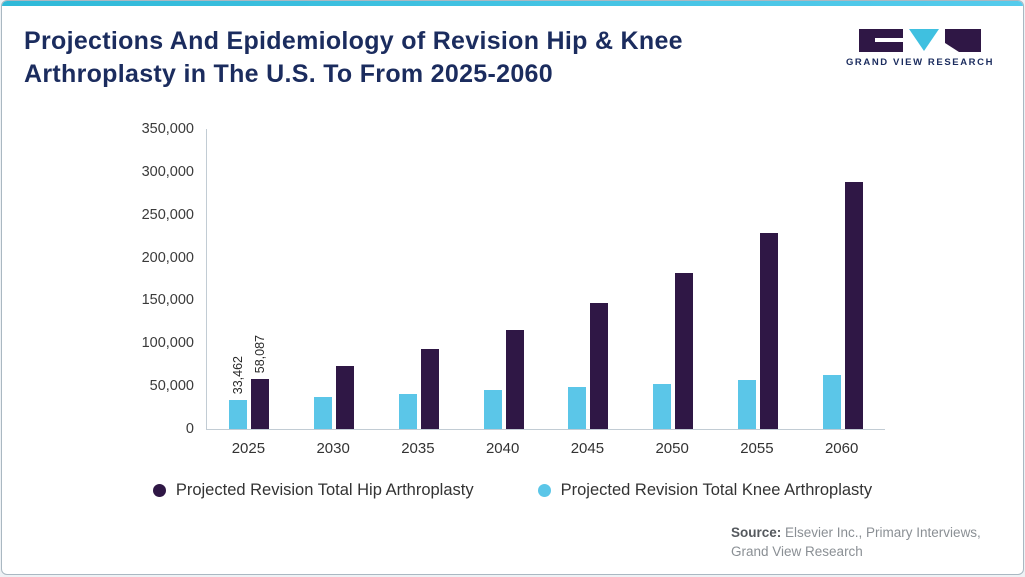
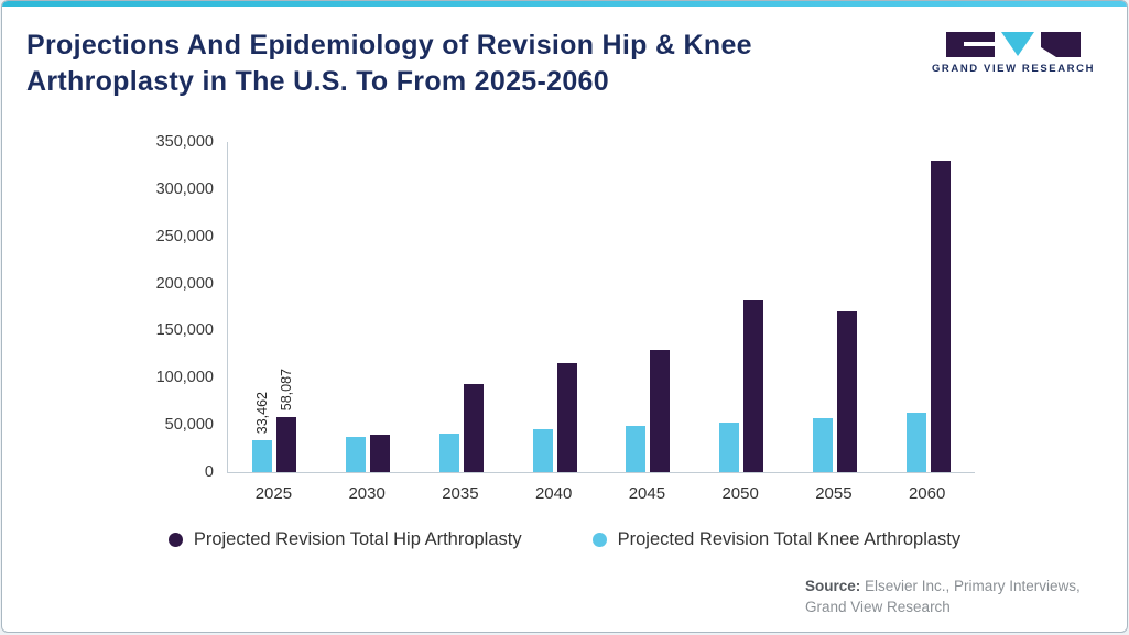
Projected Revision Total Hip Arthroplasty/2030: 70000 -> 40000
Projected Revision Total Hip Arthroplasty/2045: 150000 -> 130000
Projected Revision Total Hip Arthroplasty/2055: 230000 -> 170000
Projected Revision Total Hip Arthroplasty/2060: 290000 -> 330000
